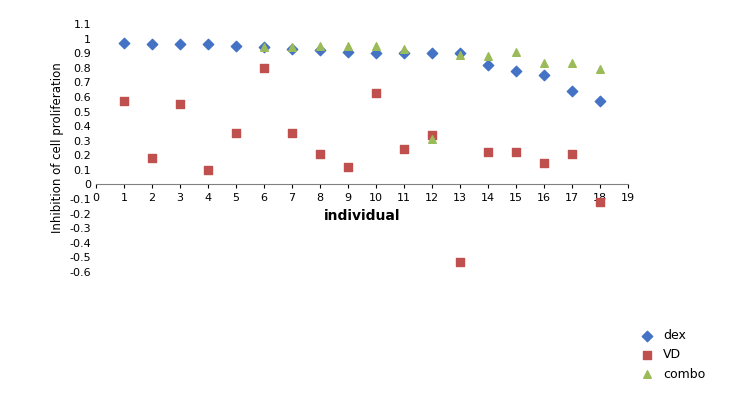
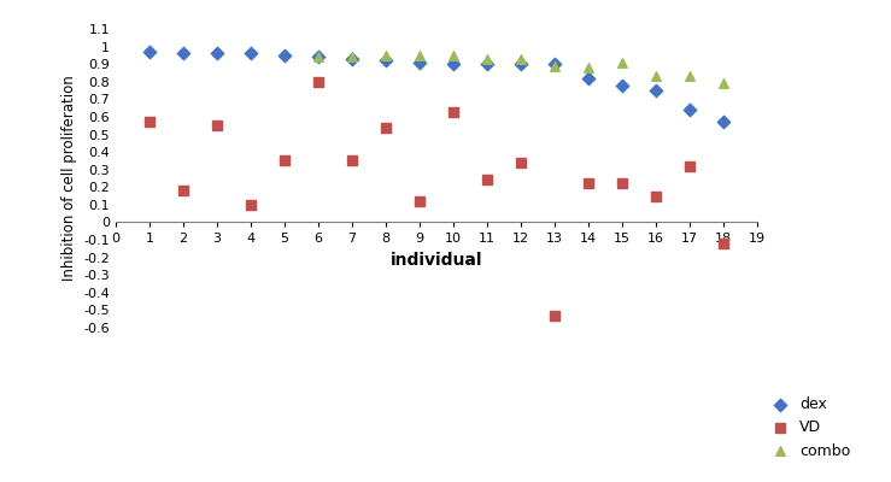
VD/8: 0.21 -> 0.54
combo/12: 0.31 -> 0.93
VD/17: 0.21 -> 0.32
